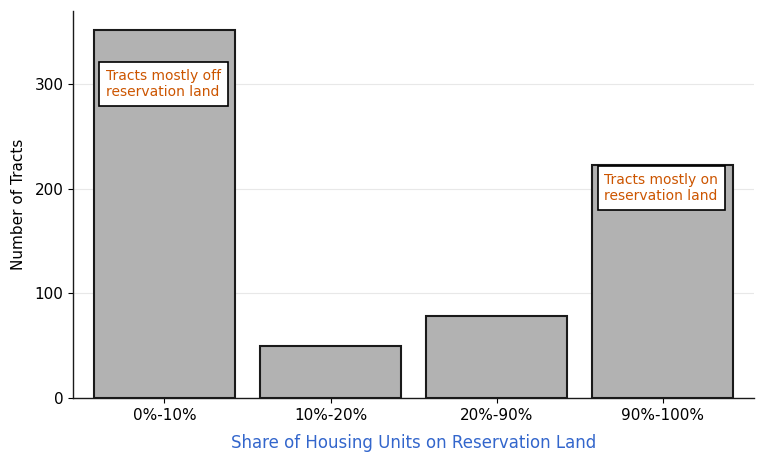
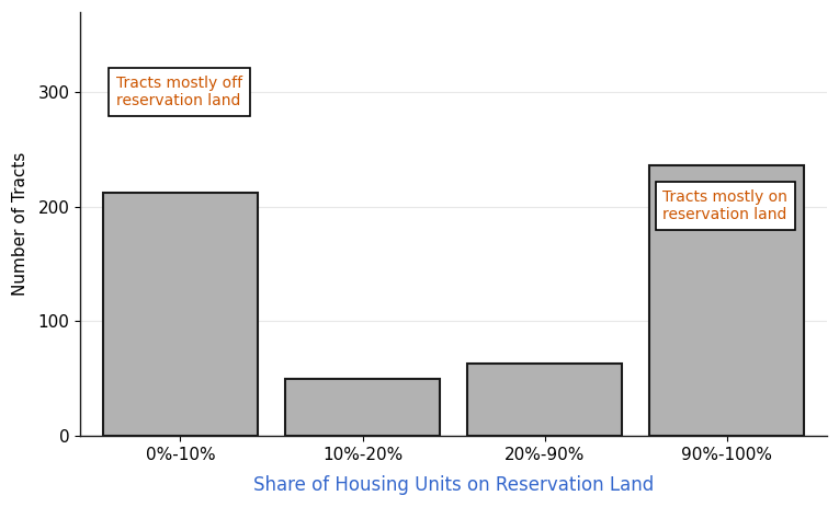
0%-10%: 352 -> 212
20%-90%: 78 -> 63
90%-100%: 223 -> 236
